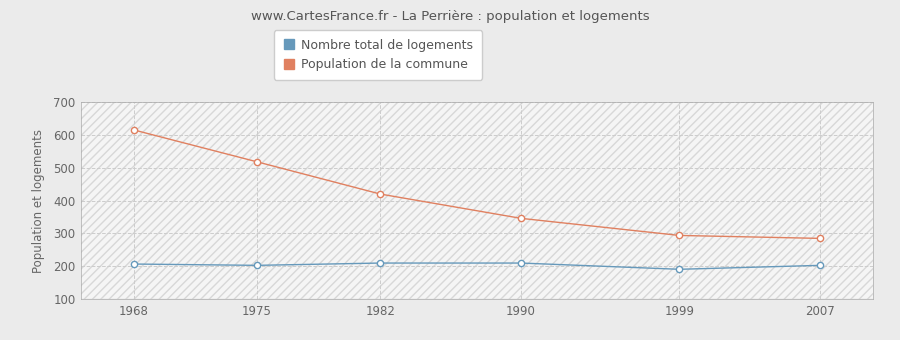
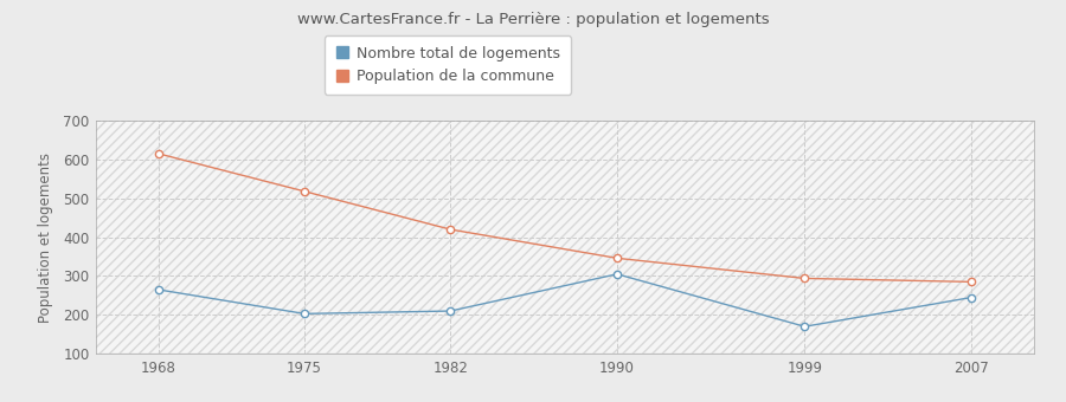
Nombre total de logements/1968: 207 -> 265
Nombre total de logements/1990: 210 -> 305
Nombre total de logements/1999: 191 -> 170
Nombre total de logements/2007: 203 -> 245
